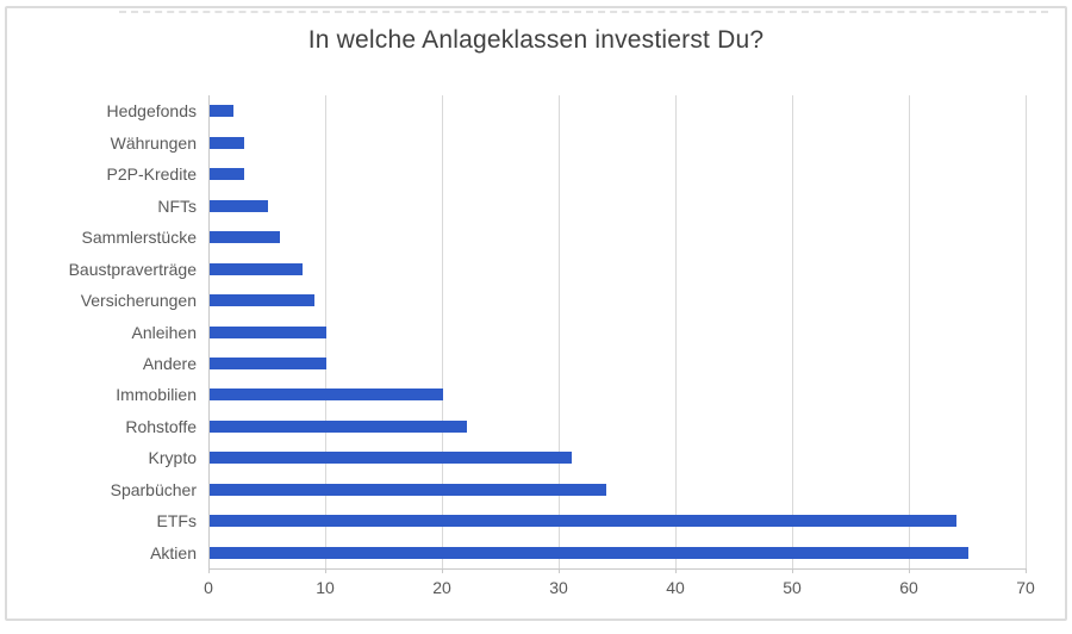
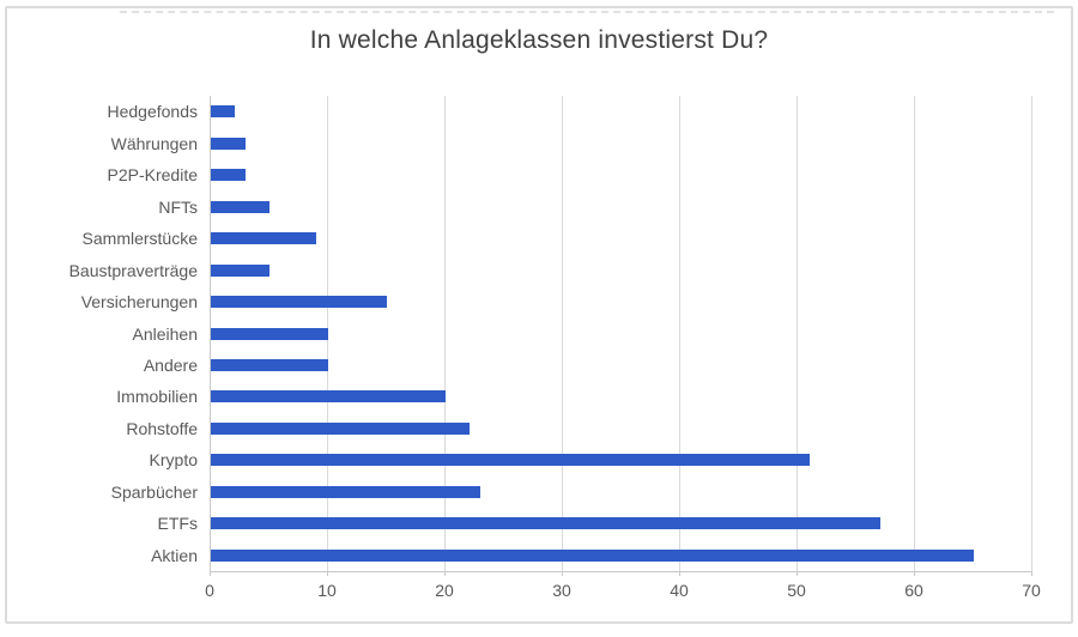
Sammlerstücke: 6 -> 9
Baustpraverträge: 8 -> 5
Versicherungen: 9 -> 15
Krypto: 31 -> 51
Sparbücher: 34 -> 23
ETFs: 64 -> 57
